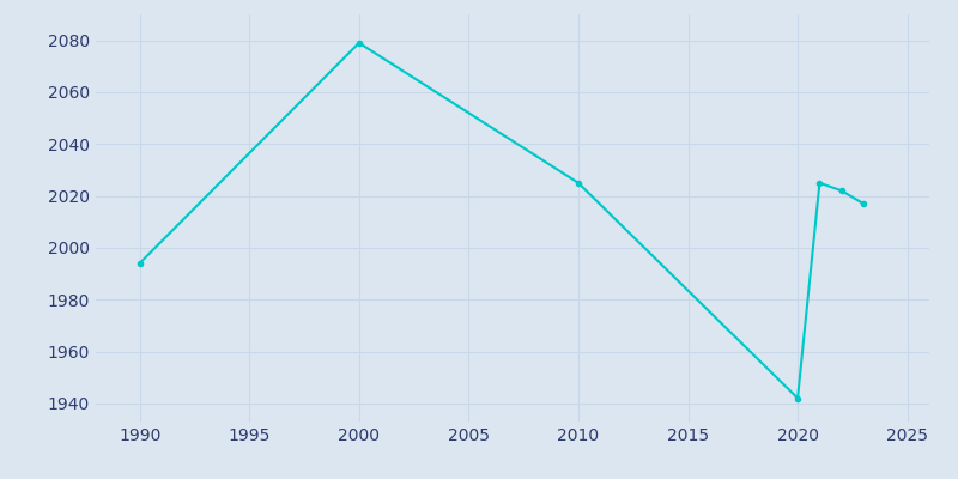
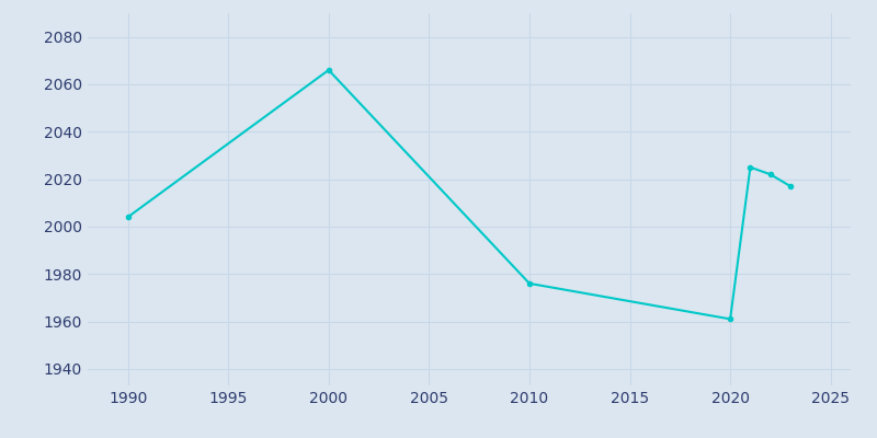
1990: 1994 -> 2004
2000: 2079 -> 2066
2010: 2025 -> 1976
2020: 1942 -> 1961
